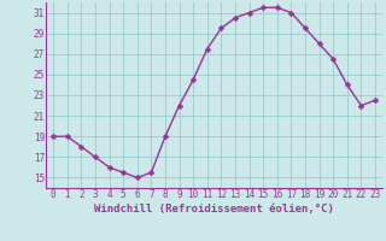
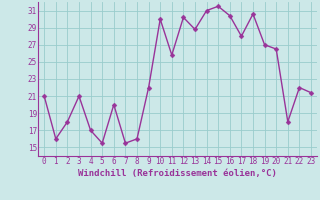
0: 19.0 -> 21.0
1: 19.0 -> 16.0
3: 17.0 -> 21.0
4: 16.0 -> 17.0
6: 15.0 -> 20.0
8: 19.0 -> 16.0
10: 24.5 -> 30.0
11: 27.5 -> 25.8
12: 29.5 -> 30.2
13: 30.5 -> 28.8
16: 31.5 -> 30.4
17: 31.0 -> 28.0
18: 29.5 -> 30.6
19: 28.0 -> 27.0
21: 24.0 -> 18.0
23: 22.5 -> 21.4
